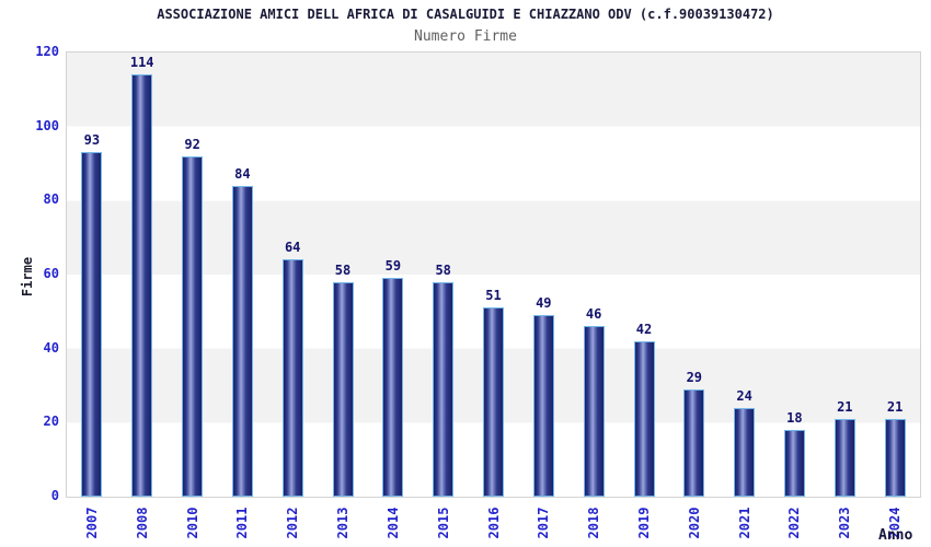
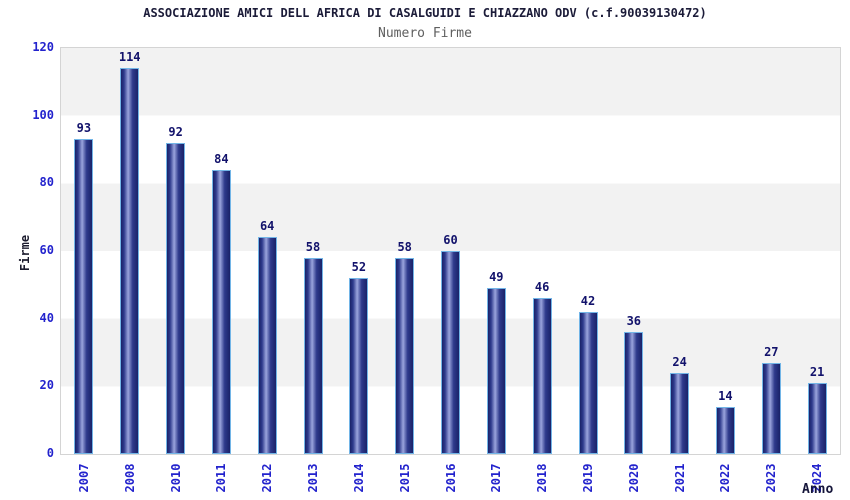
2014: 59 -> 52
2016: 51 -> 60
2020: 29 -> 36
2022: 18 -> 14
2023: 21 -> 27
